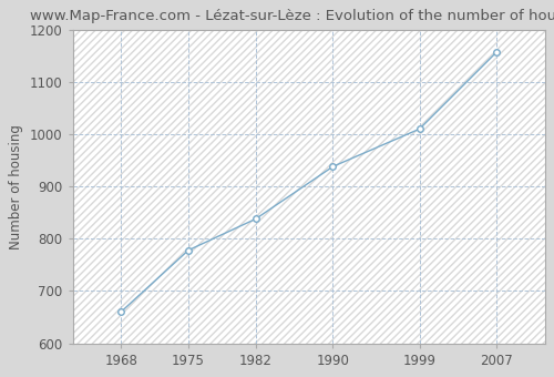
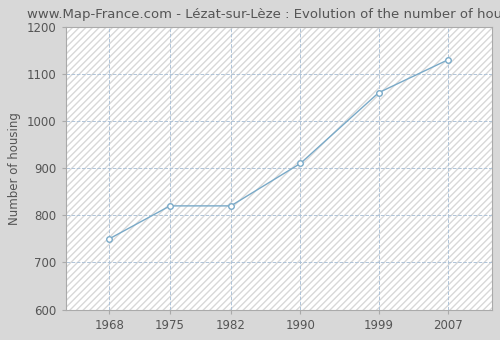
1968: 660 -> 750
1975: 778 -> 820
1982: 838 -> 820
1990: 938 -> 910
1999: 1010 -> 1060
2007: 1157 -> 1130
